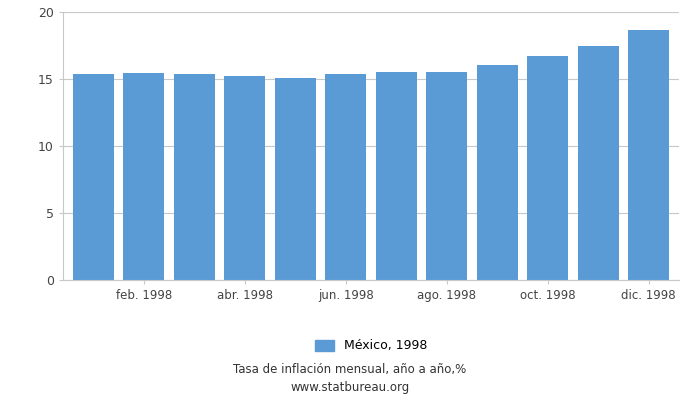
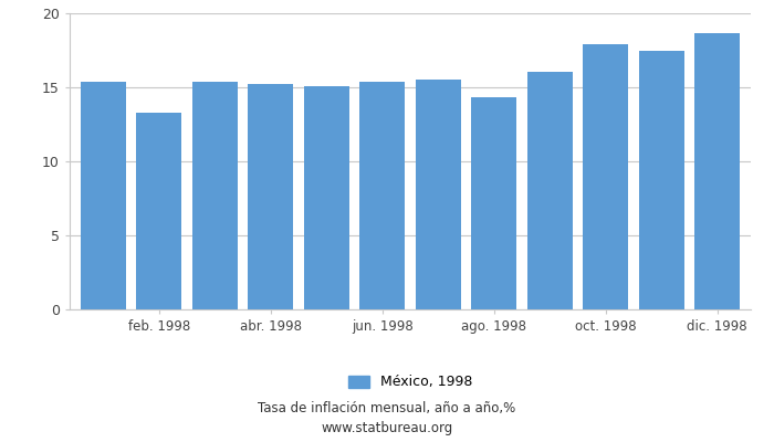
feb. 1998: 15.4 -> 13.3
ago. 1998: 15.6 -> 14.3
oct. 1998: 16.8 -> 17.9
